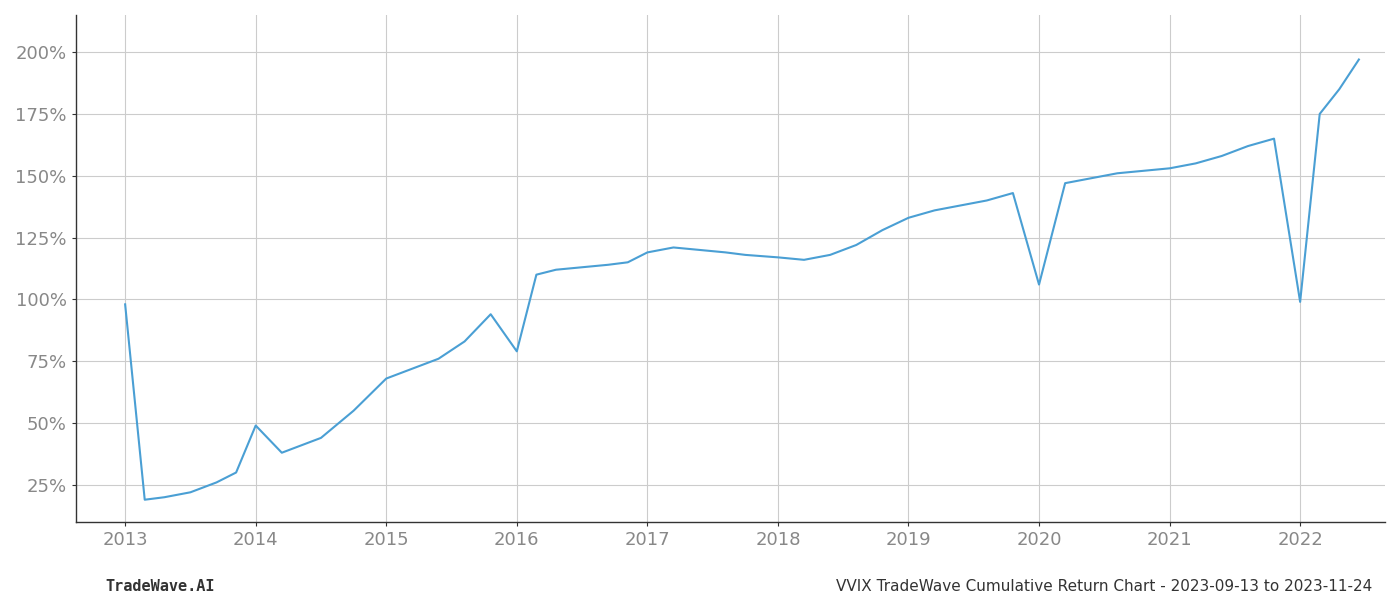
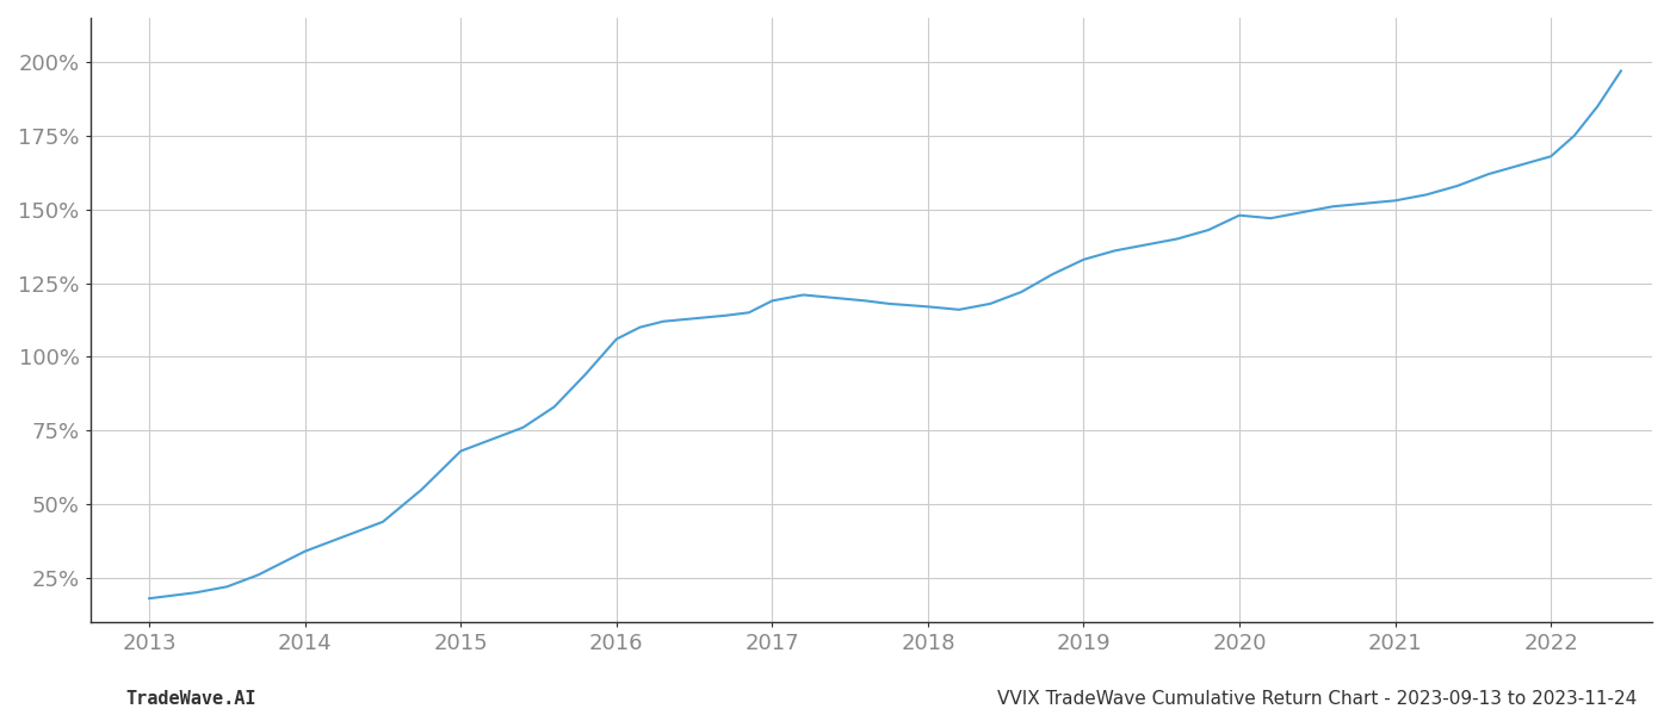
2013: 98% -> 18%
2014: 49% -> 34%
2016: 79% -> 106%
2020: 106% -> 148%
2022: 99% -> 168%
